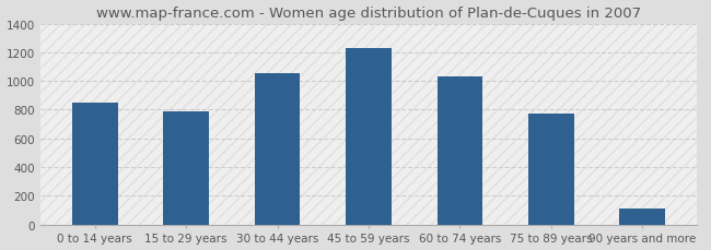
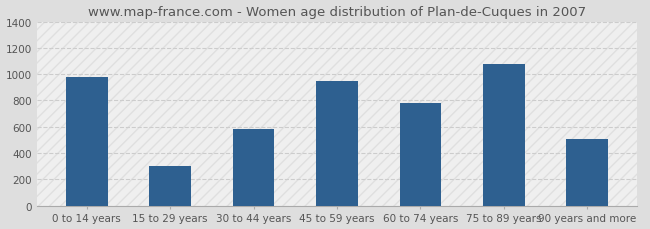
0 to 14 years: 850 -> 980
15 to 29 years: 790 -> 300
30 to 44 years: 1060 -> 580
45 to 59 years: 1230 -> 950
60 to 74 years: 1040 -> 780
75 to 89 years: 770 -> 1080
90 years and more: 110 -> 510
